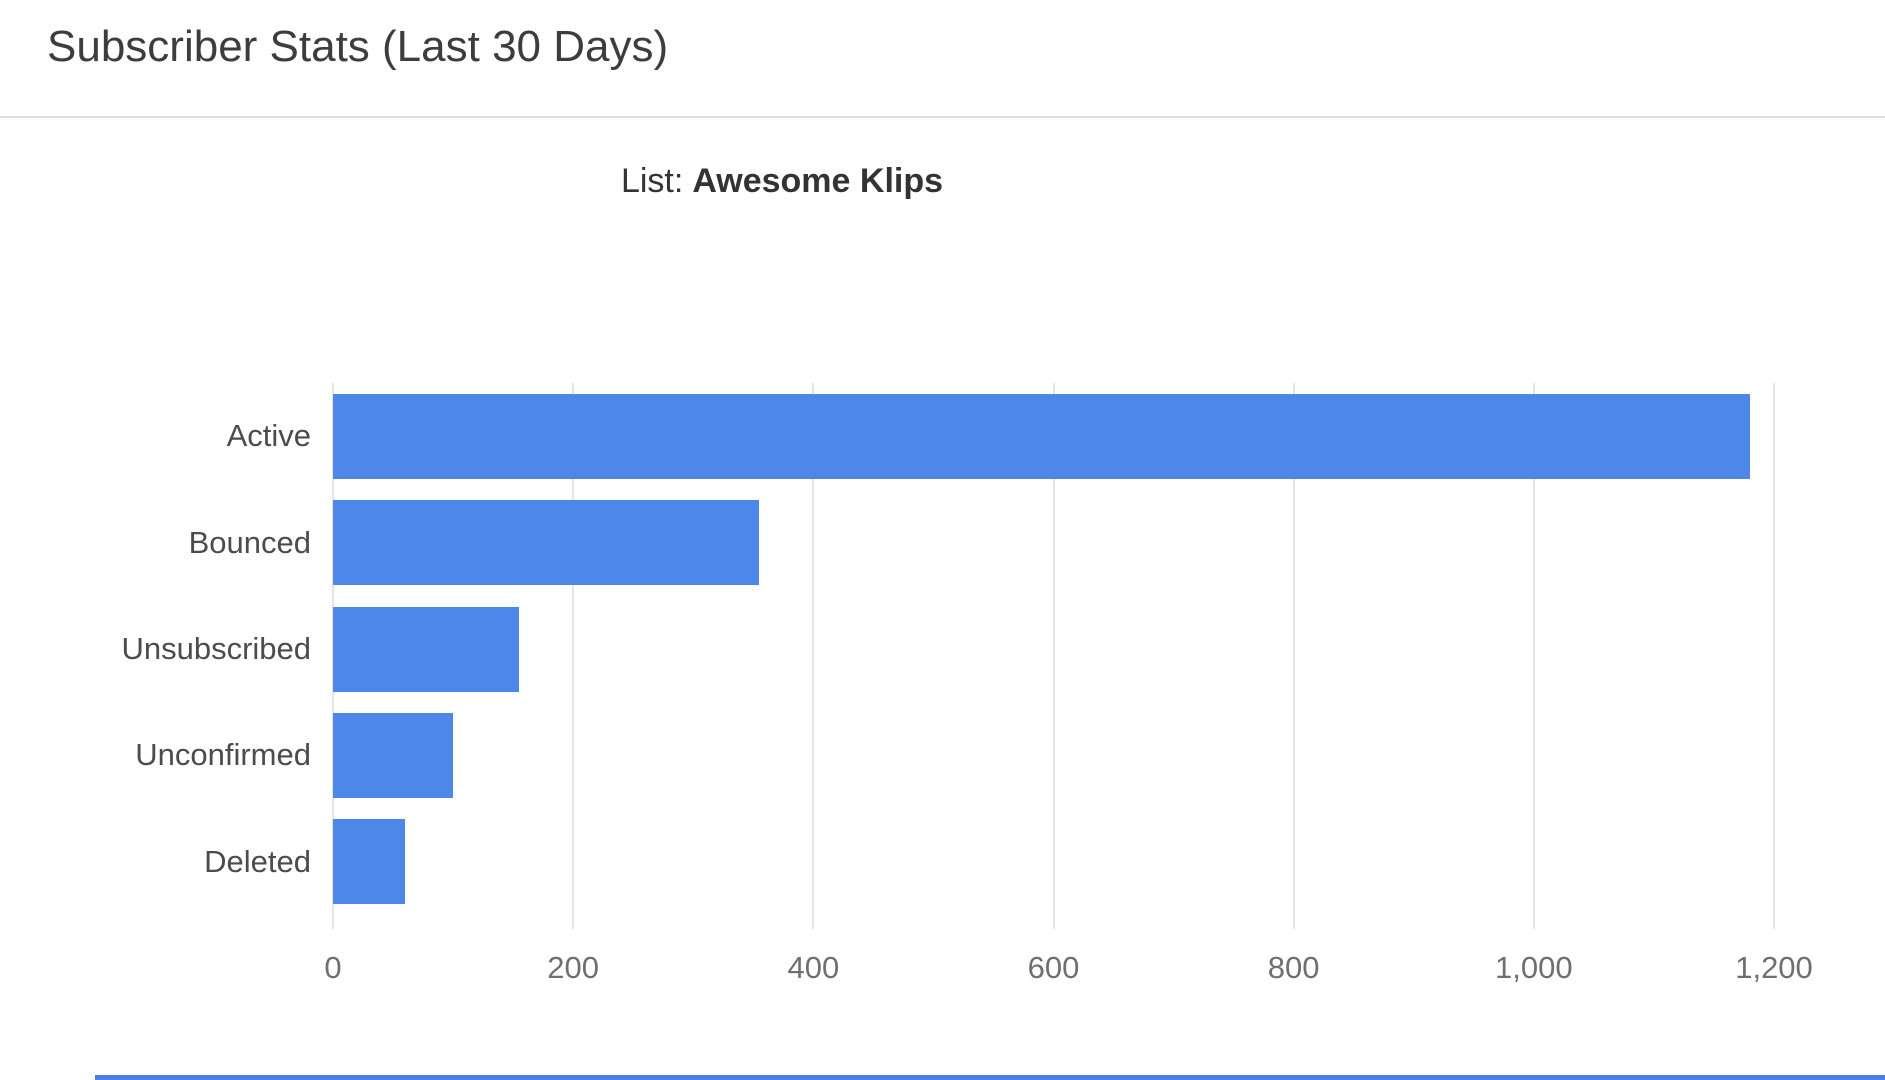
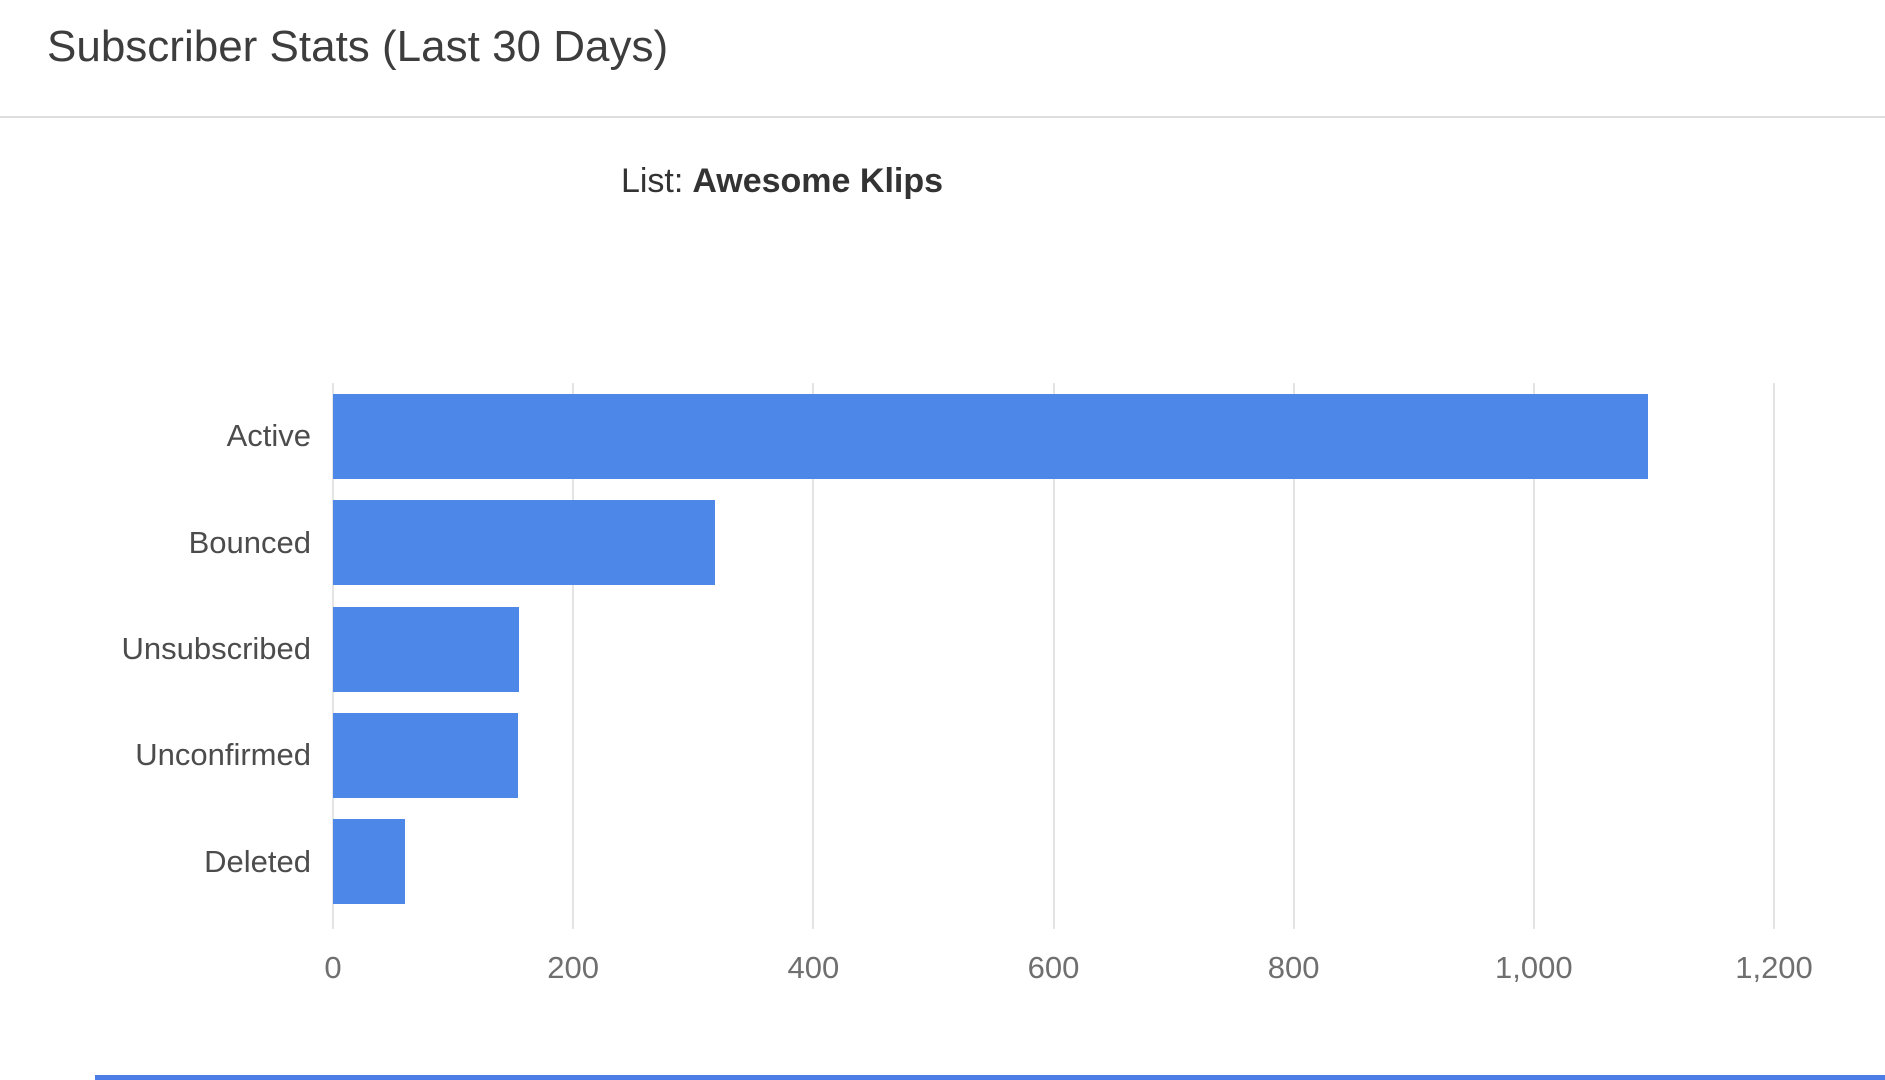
Active: 1180 -> 1095
Bounced: 355 -> 318
Unconfirmed: 100 -> 154
